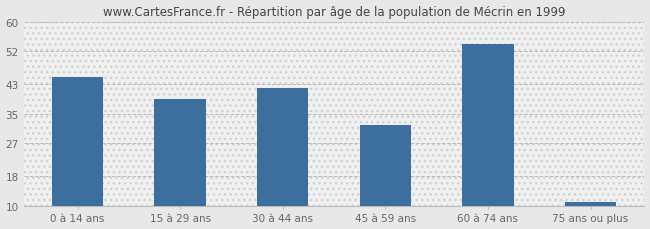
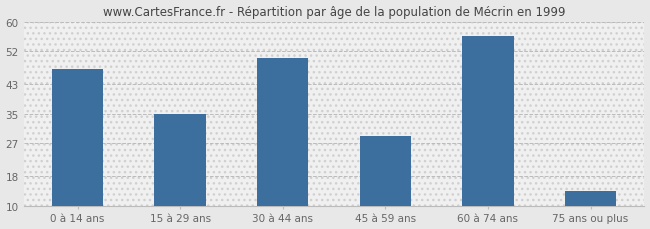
0 à 14 ans: 45 -> 47
15 à 29 ans: 39 -> 35
30 à 44 ans: 42 -> 50
45 à 59 ans: 32 -> 29
60 à 74 ans: 54 -> 56
75 ans ou plus: 11 -> 14
